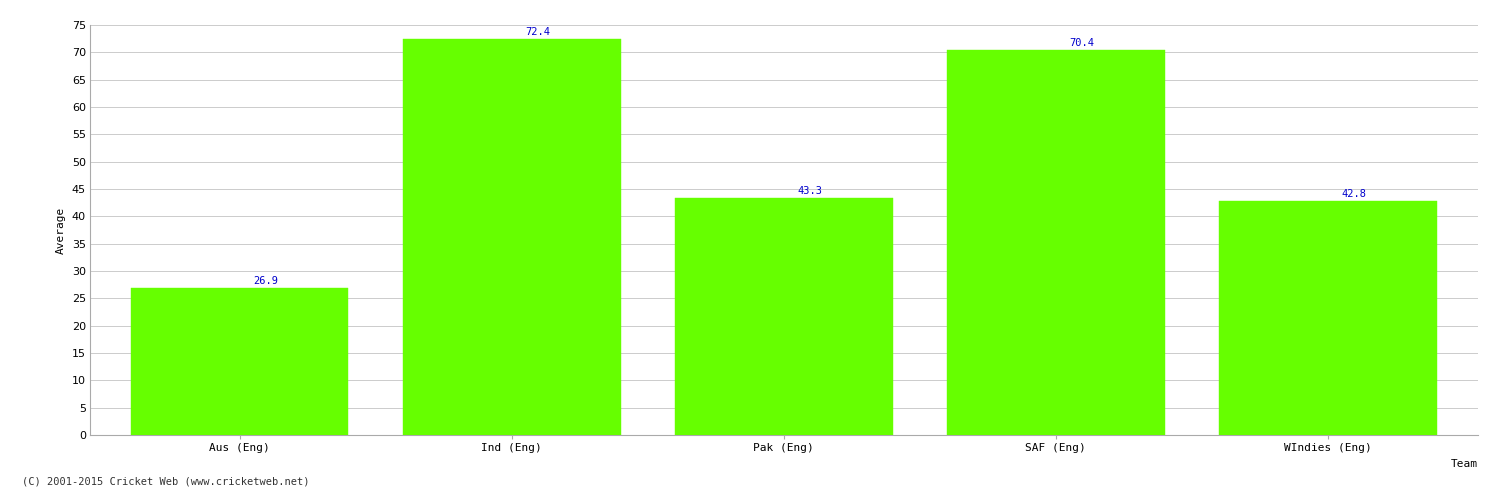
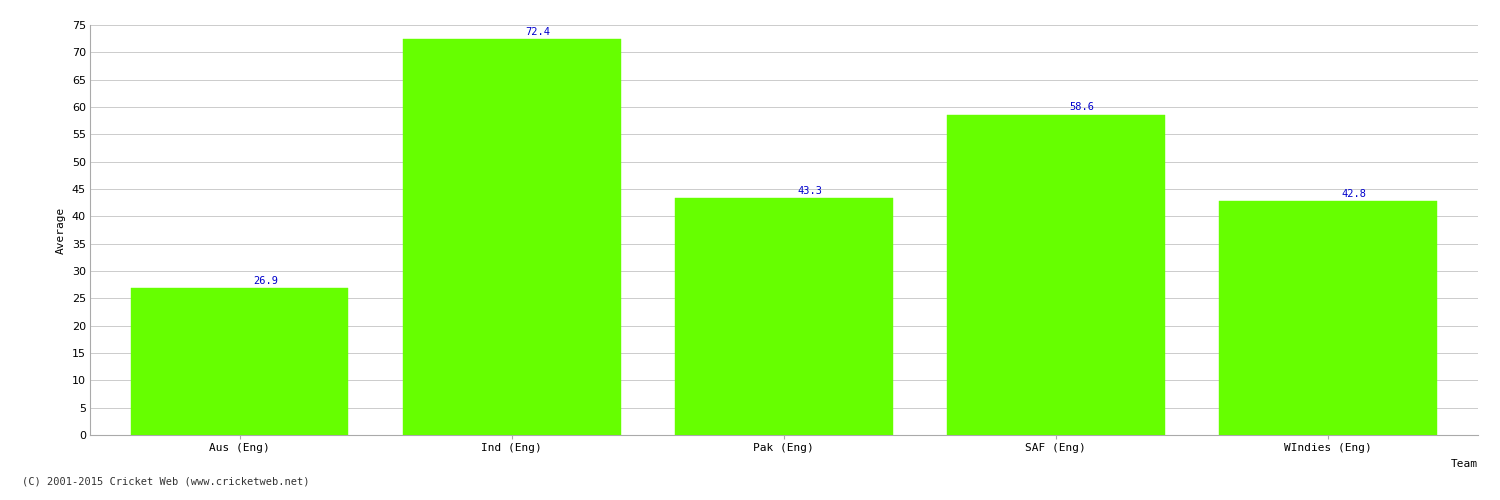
SAF (Eng): 70.4 -> 58.6
